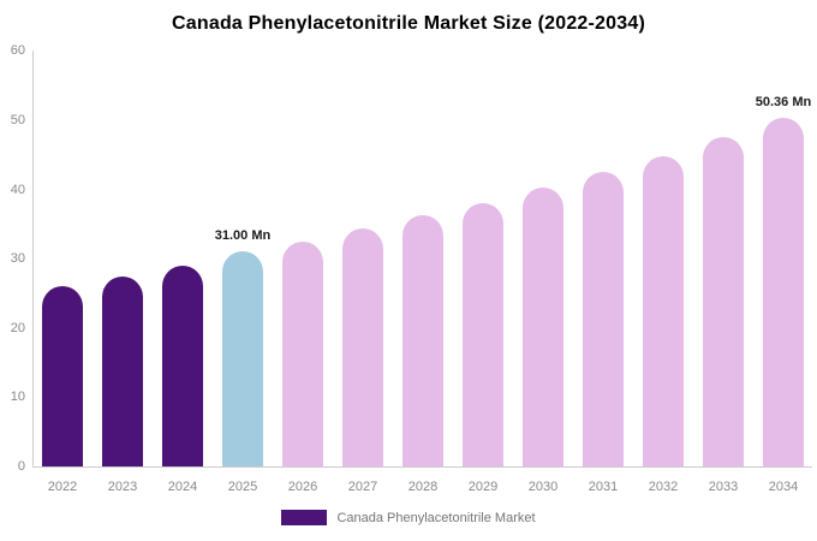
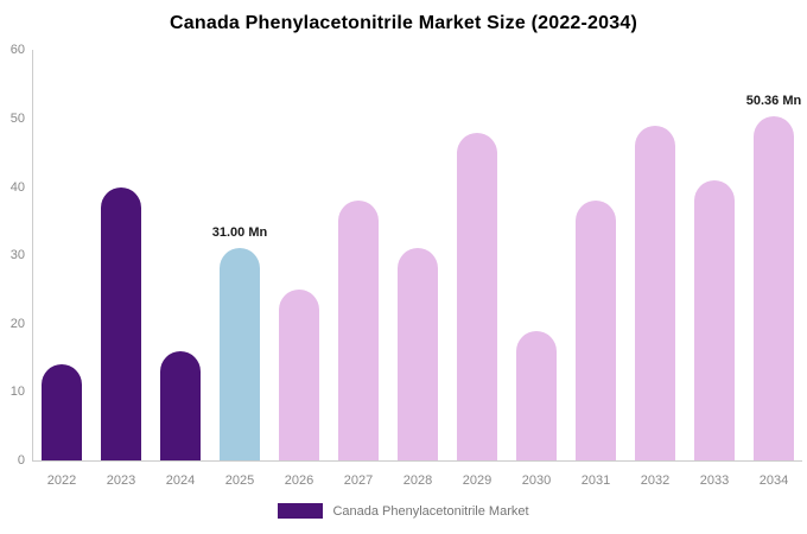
2022: 26 -> 14
2023: 28 -> 40
2024: 29 -> 16
2026: 32 -> 25
2027: 34 -> 38
2028: 36 -> 31
2029: 38 -> 48
2030: 40 -> 19
2031: 42 -> 38
2032: 45 -> 49
2033: 48 -> 41
